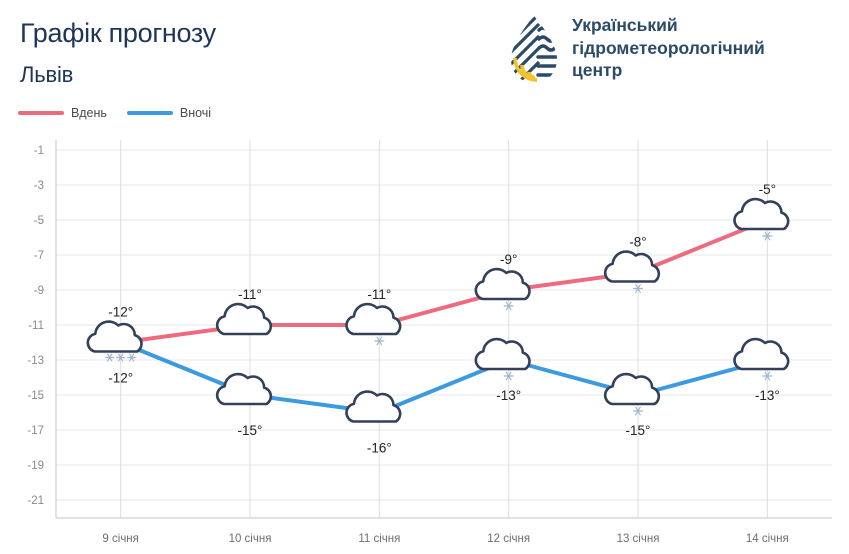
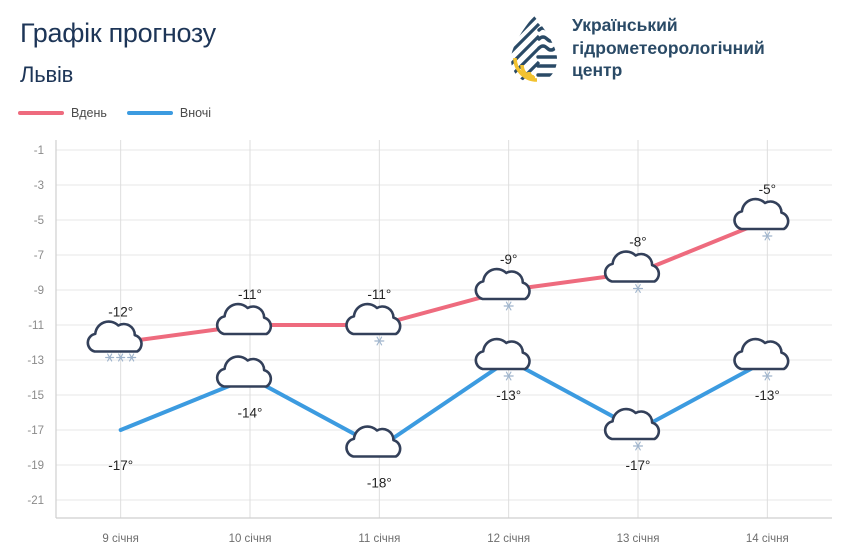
Вночі/9 січня: -12° -> -17°
Вночі/10 січня: -15° -> -14°
Вночі/11 січня: -16° -> -18°
Вночі/13 січня: -15° -> -17°
